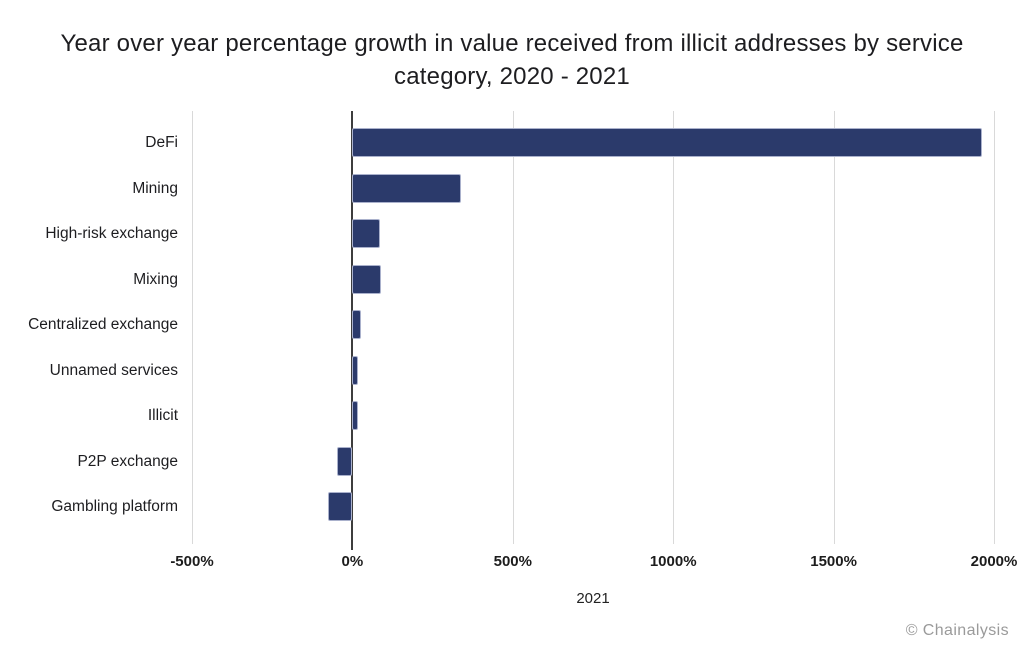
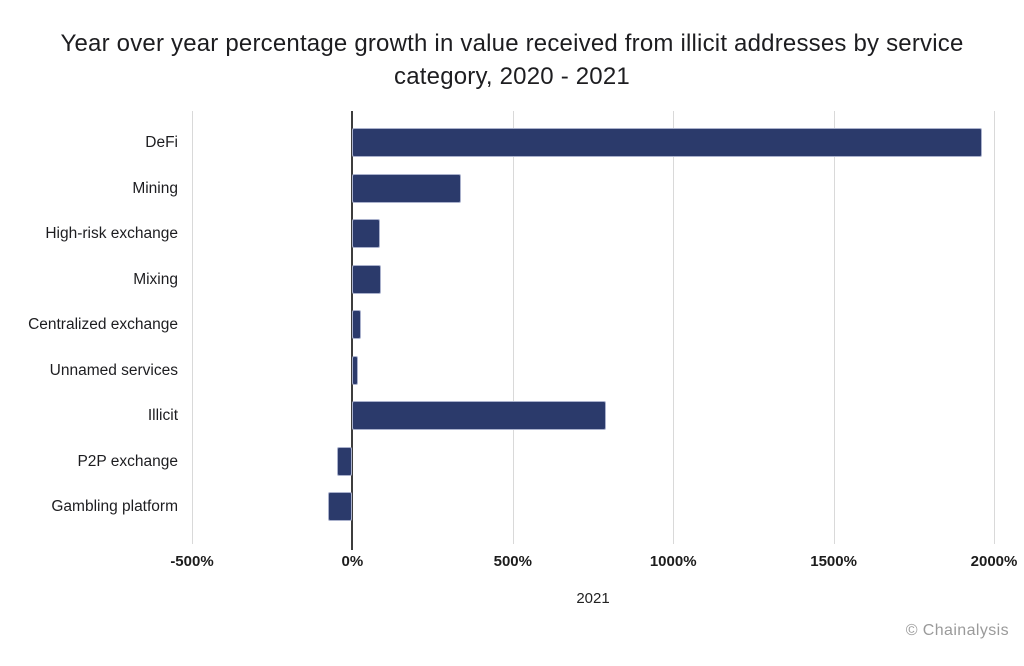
Illicit: 20% -> 790%
